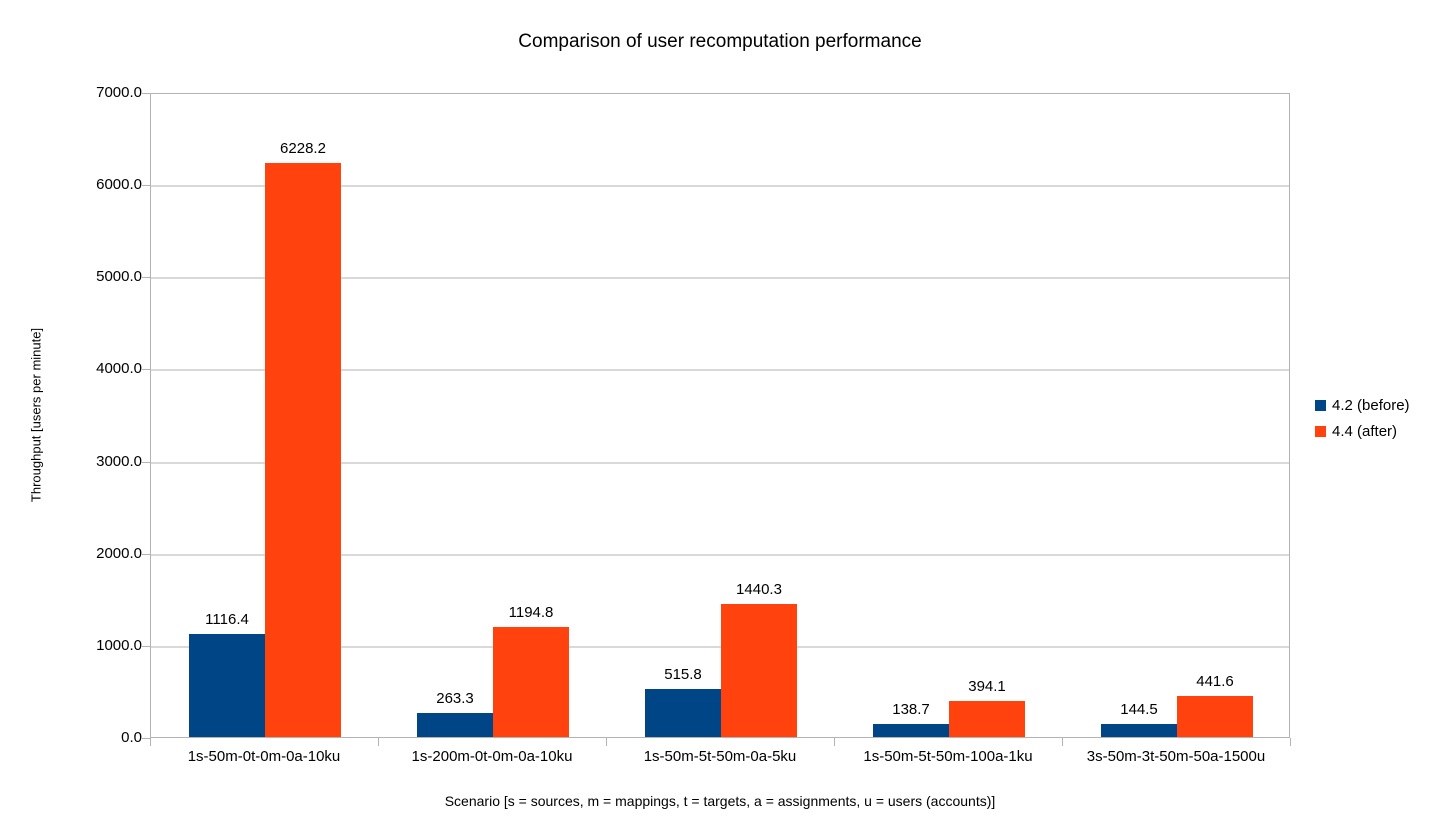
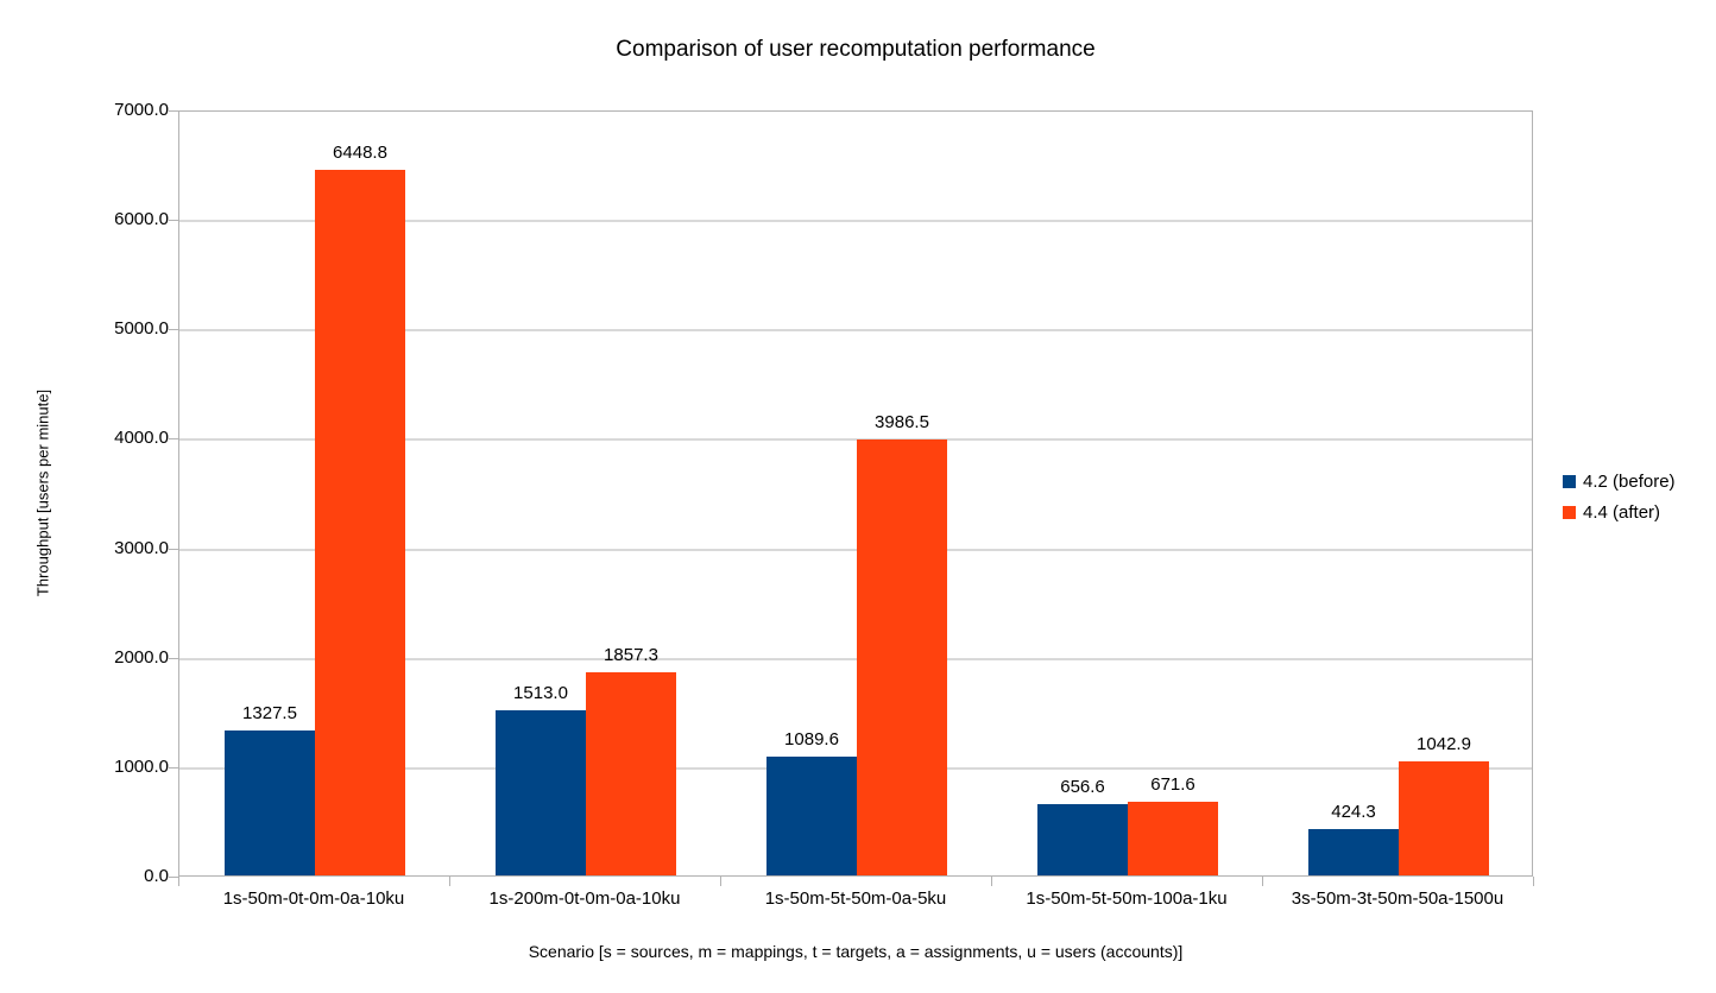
4.2 (before)/1s-50m-0t-0m-0a-10ku: 1116.4 -> 1327.5
4.4 (after)/1s-50m-0t-0m-0a-10ku: 6228.2 -> 6448.8
4.2 (before)/1s-200m-0t-0m-0a-10ku: 263.3 -> 1513.0
4.4 (after)/1s-200m-0t-0m-0a-10ku: 1194.8 -> 1857.3
4.2 (before)/1s-50m-5t-50m-0a-5ku: 515.8 -> 1089.6
4.4 (after)/1s-50m-5t-50m-0a-5ku: 1440.3 -> 3986.5
4.2 (before)/1s-50m-5t-50m-100a-1ku: 138.7 -> 656.6
4.4 (after)/1s-50m-5t-50m-100a-1ku: 394.1 -> 671.6
4.2 (before)/3s-50m-3t-50m-50a-1500u: 144.5 -> 424.3
4.4 (after)/3s-50m-3t-50m-50a-1500u: 441.6 -> 1042.9
